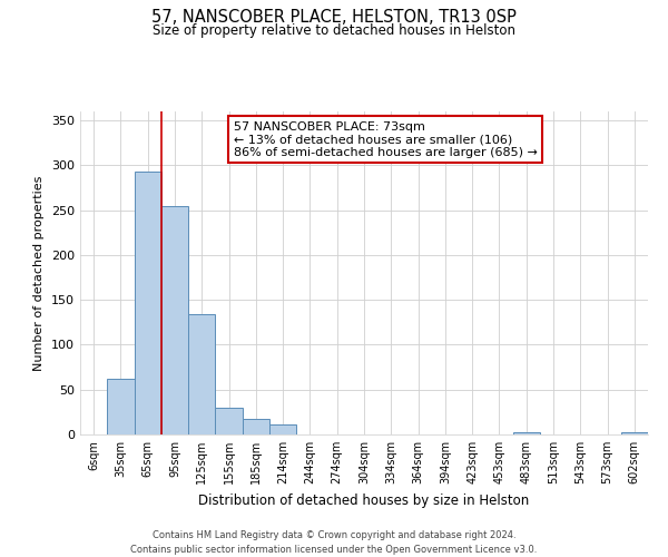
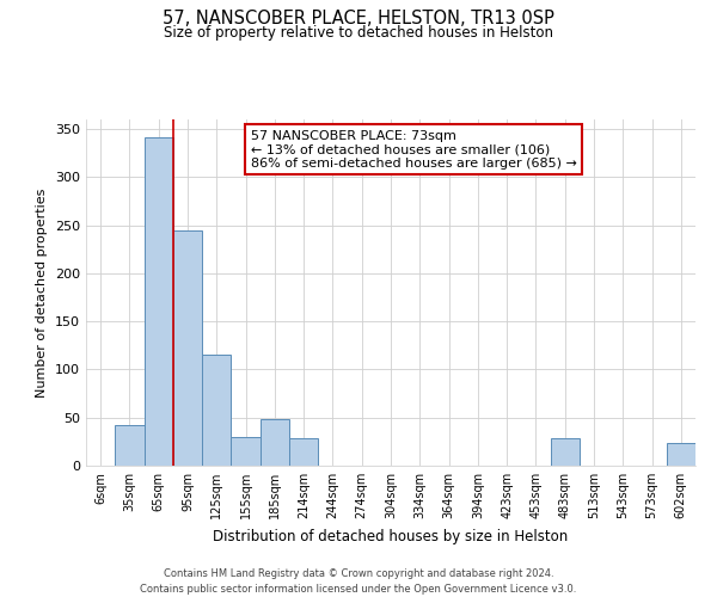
35sqm: 62 -> 42
65sqm: 293 -> 342
95sqm: 255 -> 244
125sqm: 134 -> 116
185sqm: 18 -> 48
214sqm: 11 -> 28
483sqm: 3 -> 28
602sqm: 2 -> 24
